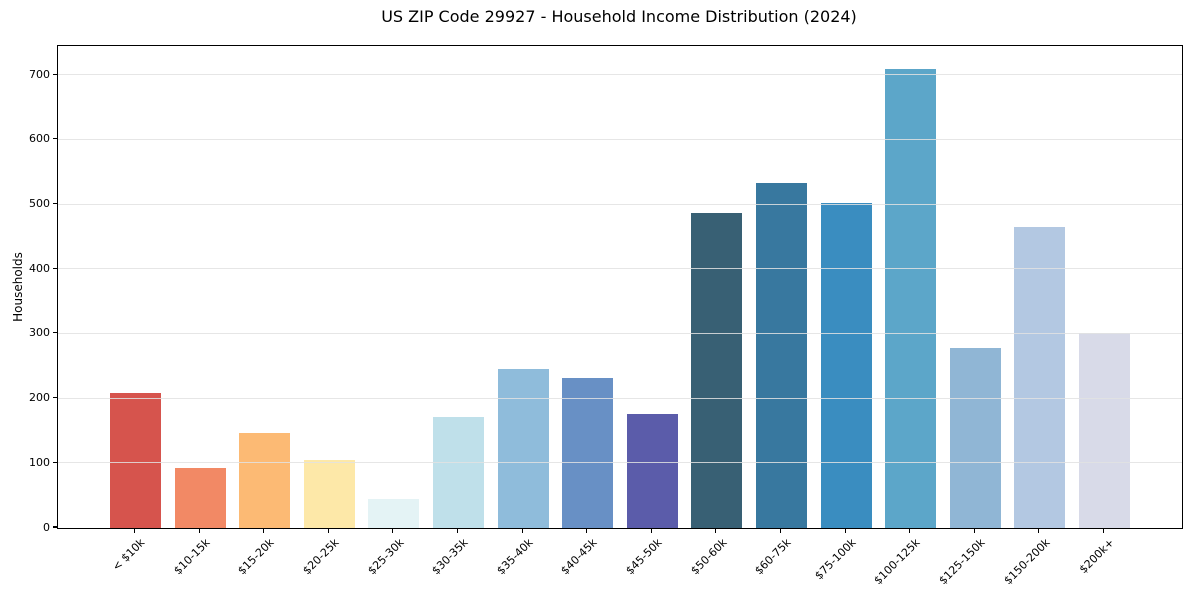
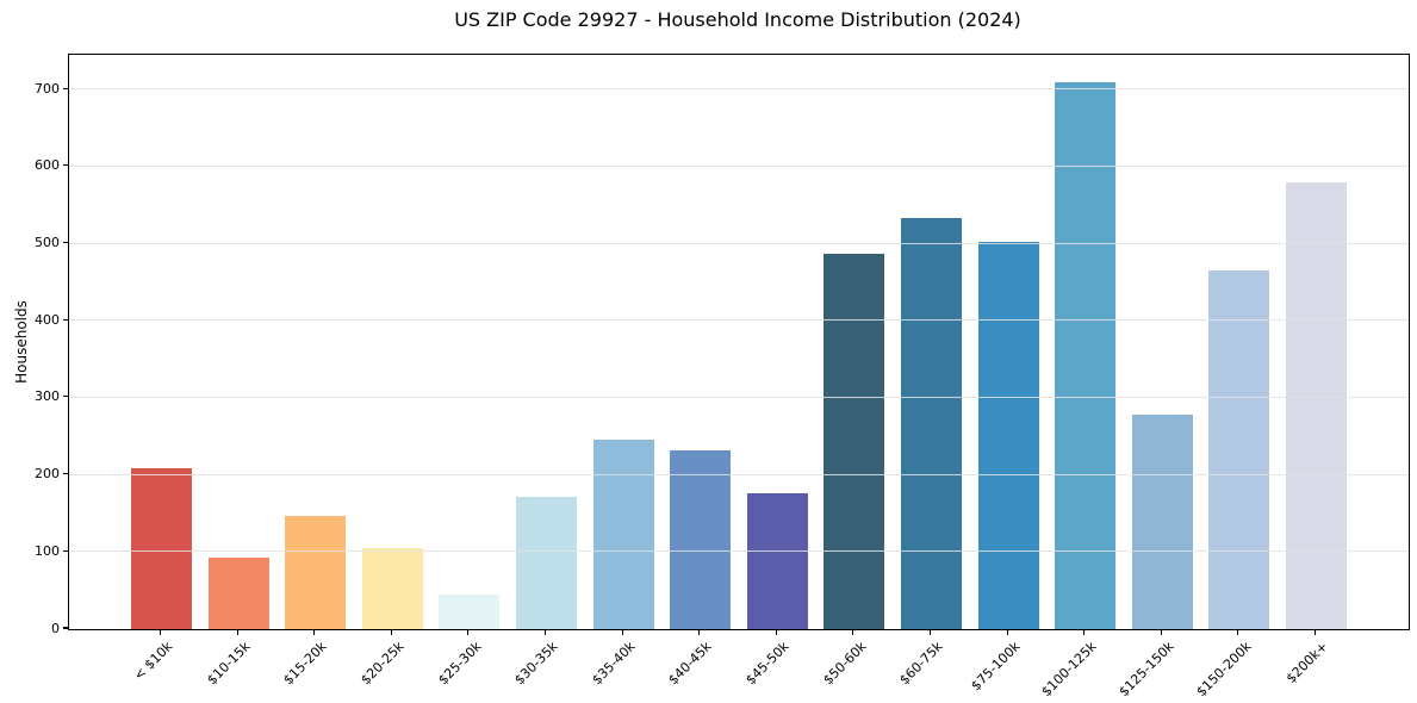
$200k+: 300 -> 580
